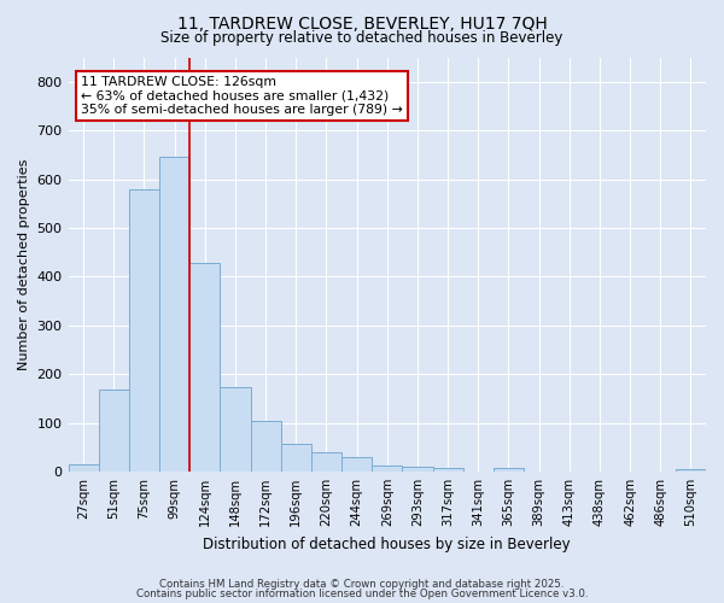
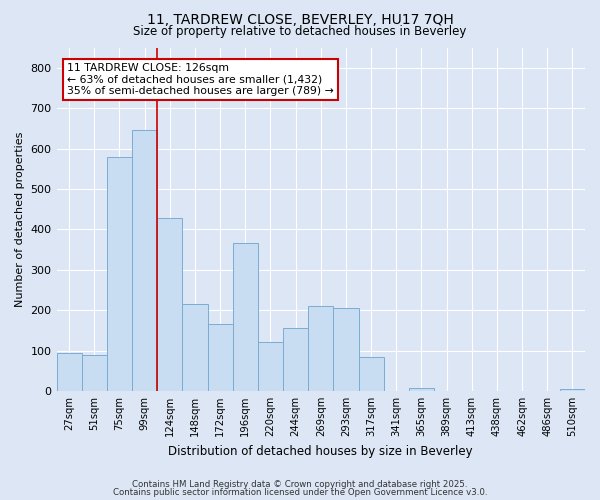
27sqm: 15 -> 95
51sqm: 168 -> 90
148sqm: 173 -> 215
172sqm: 103 -> 165
196sqm: 57 -> 365
220sqm: 40 -> 120
244sqm: 30 -> 155
269sqm: 13 -> 210
293sqm: 10 -> 205
317sqm: 8 -> 85
